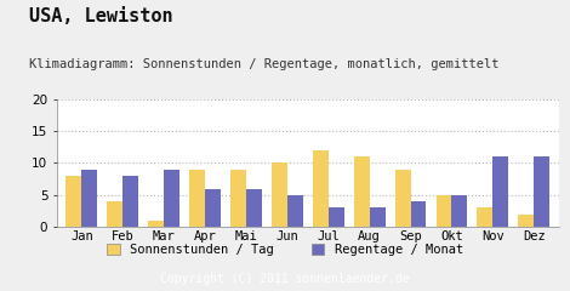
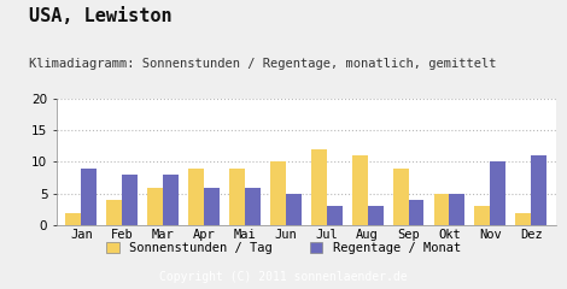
Sonnenstunden / Tag/Jan: 8 -> 2
Sonnenstunden / Tag/Mar: 1 -> 6
Regentage / Monat/Mar: 9 -> 8
Regentage / Monat/Nov: 11 -> 10
